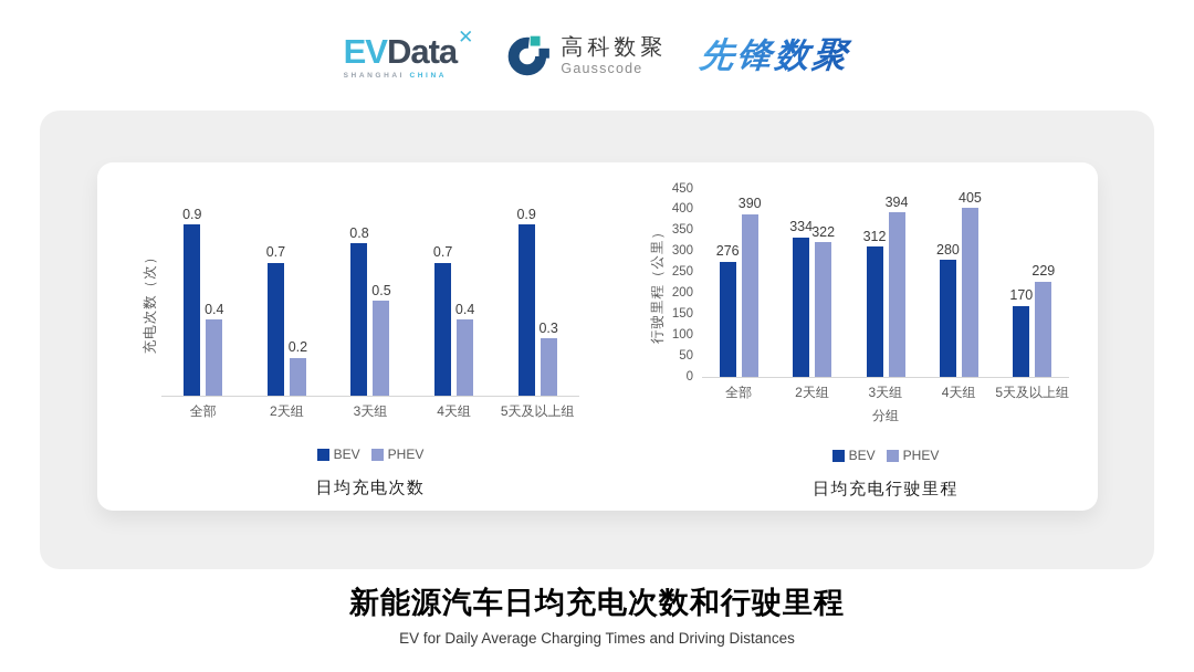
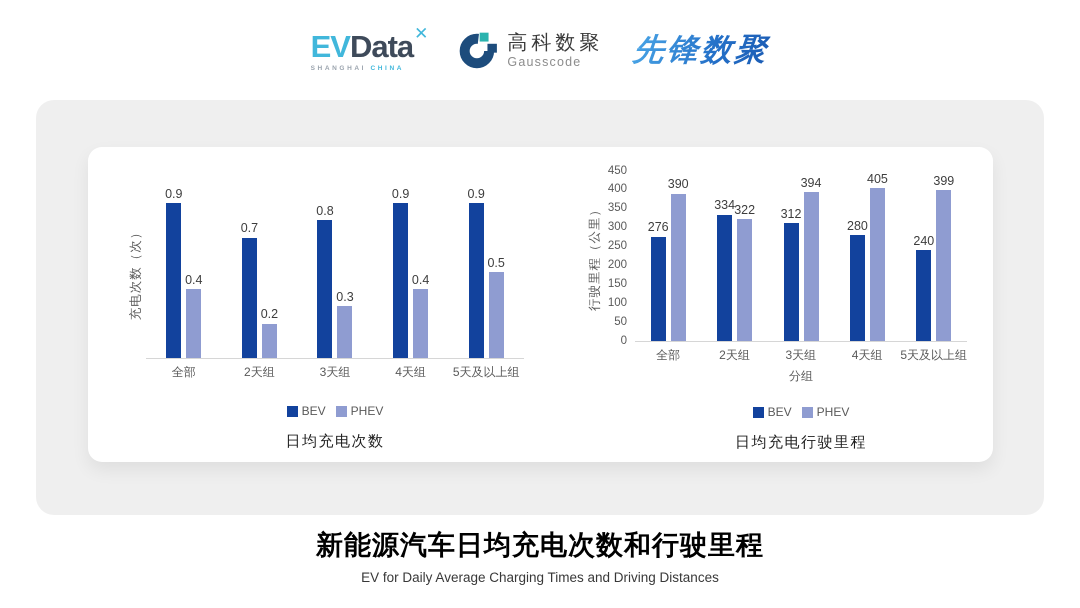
日均充电次数/PHEV/3天组: 0.5 -> 0.3
日均充电次数/BEV/4天组: 0.7 -> 0.9
日均充电次数/PHEV/5天及以上组: 0.3 -> 0.5
日均充电行驶里程/BEV/5天及以上组: 170 -> 240
日均充电行驶里程/PHEV/5天及以上组: 229 -> 399
